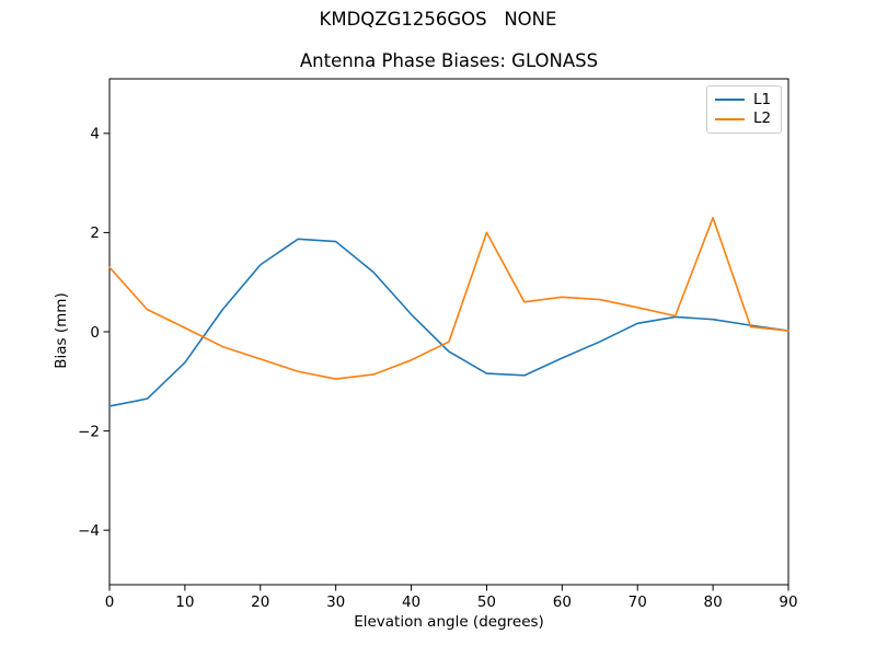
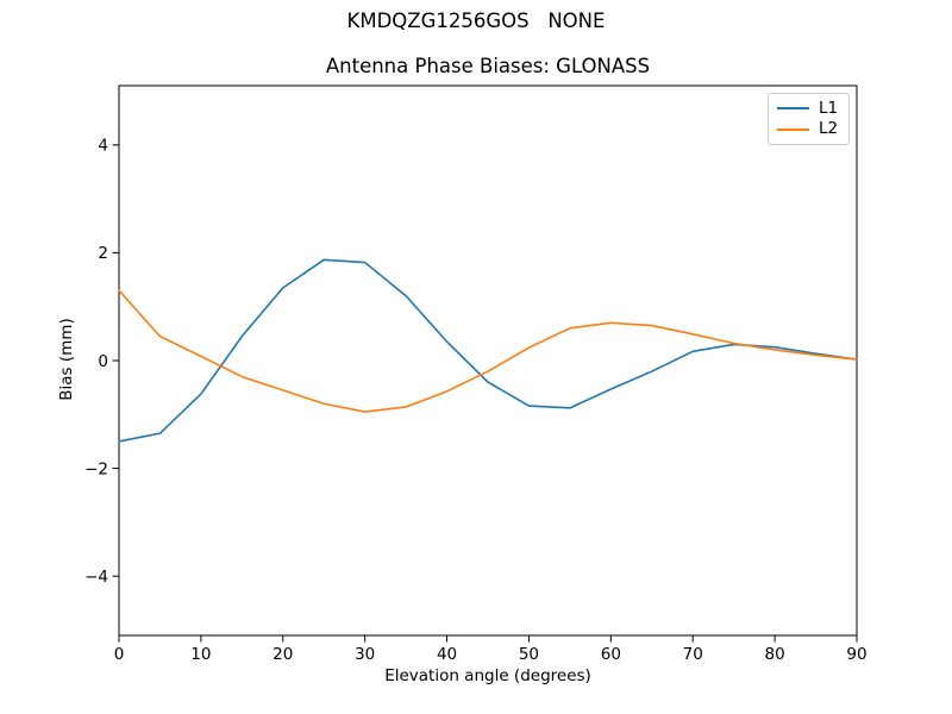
L2/50: 2.0 -> 0.2
L2/80: 2.3 -> 0.2
